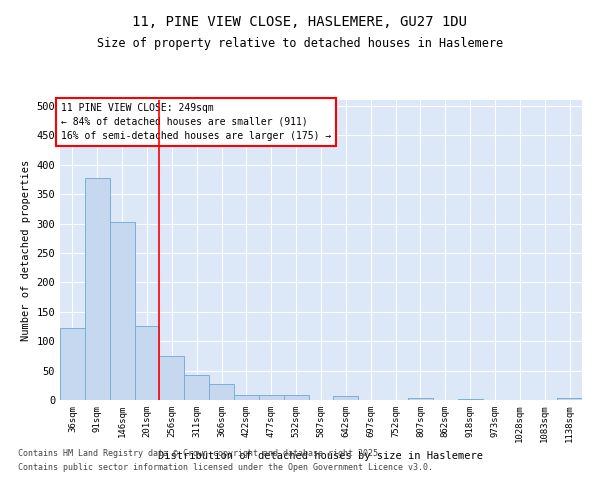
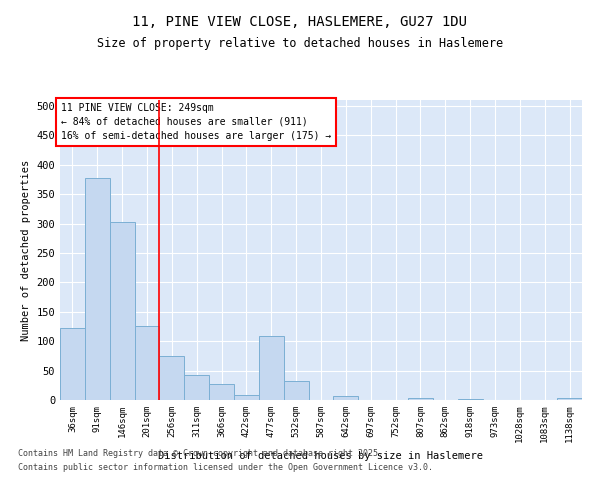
477sqm: 9 -> 108
532sqm: 9 -> 32
